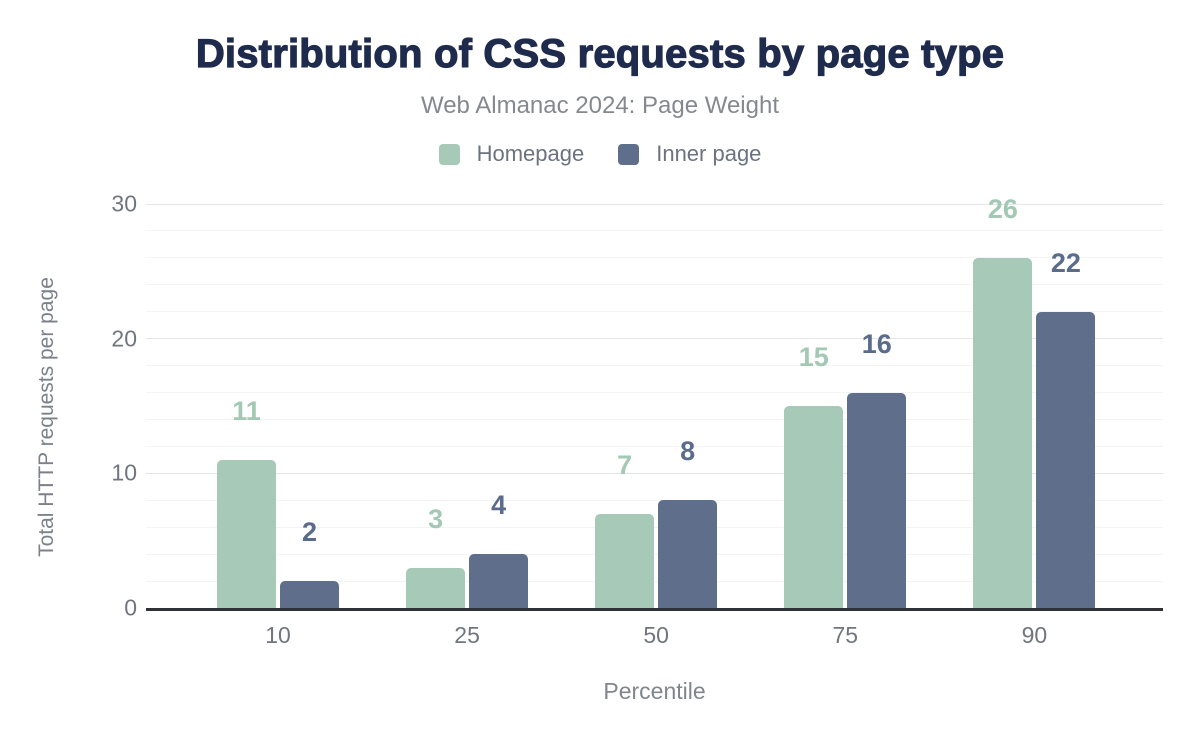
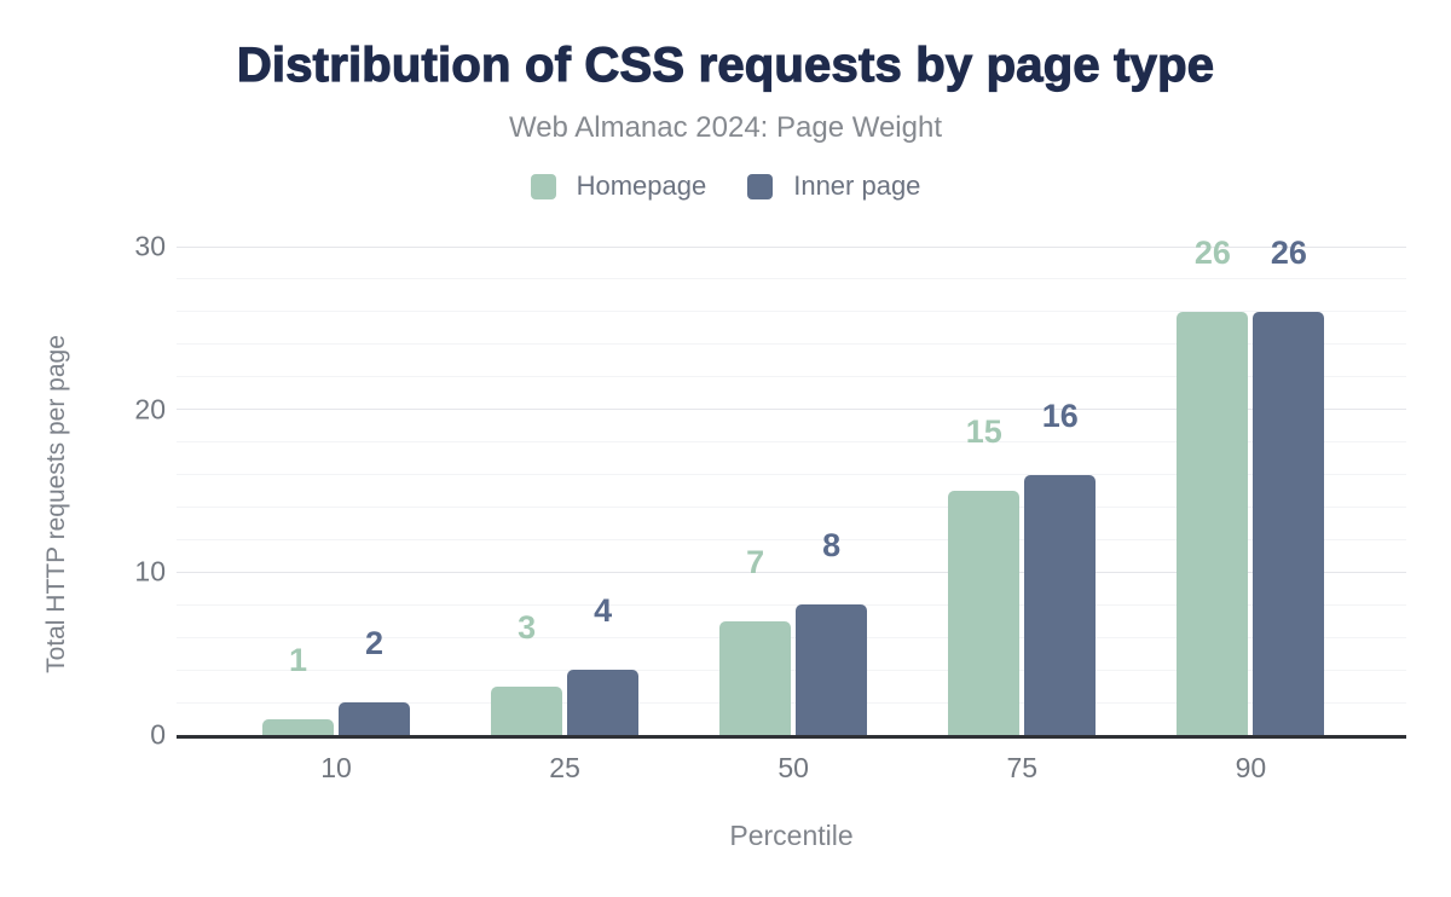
Homepage/10: 11 -> 1
Inner page/90: 22 -> 26
